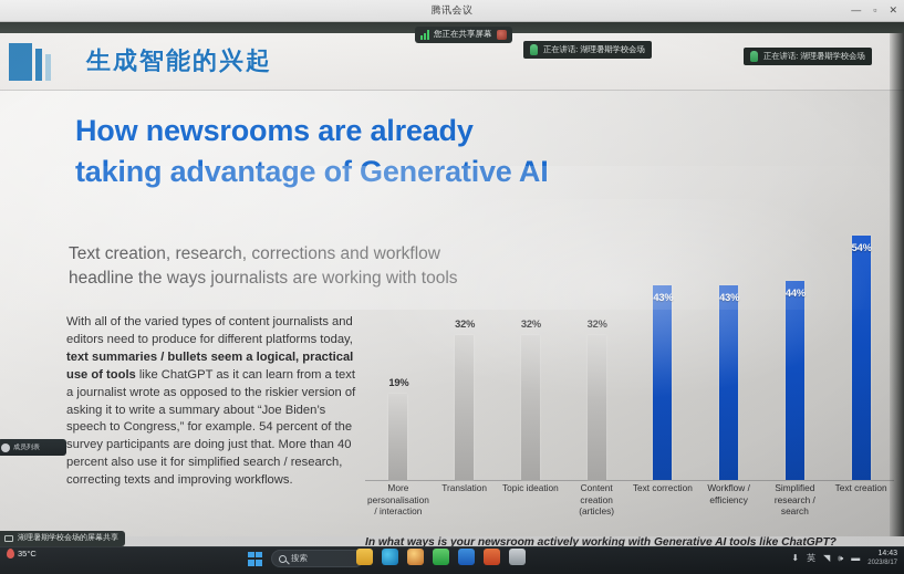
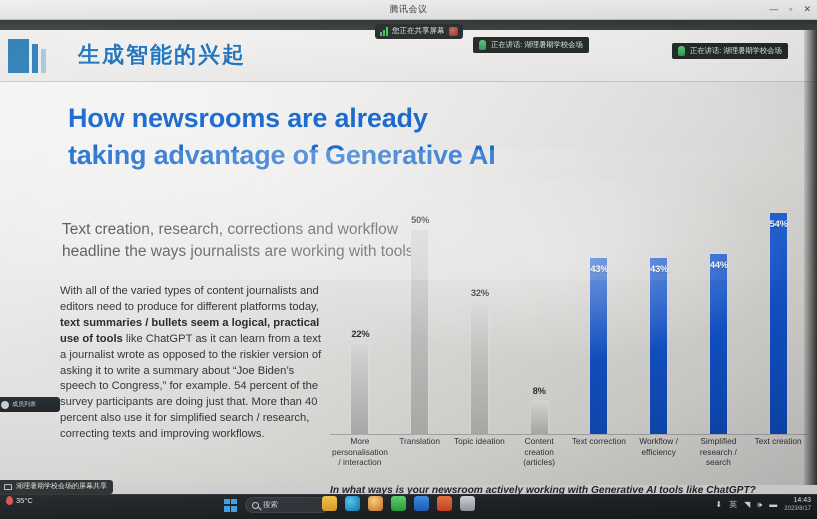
More personalisation / interaction: 19% -> 22%
Translation: 32% -> 50%
Content creation (articles): 32% -> 8%
